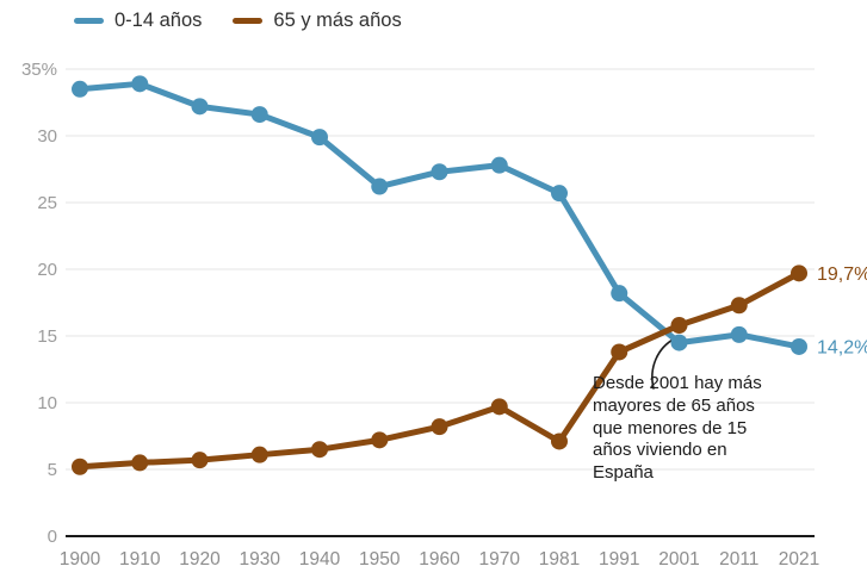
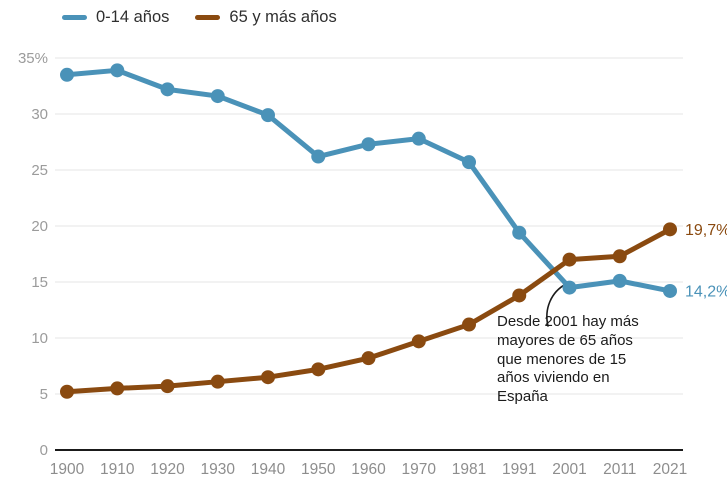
65 y más años/1981: 7.1% -> 11.2%
0-14 años/1991: 18.2% -> 19.4%
65 y más años/2001: 15.8% -> 17.0%
